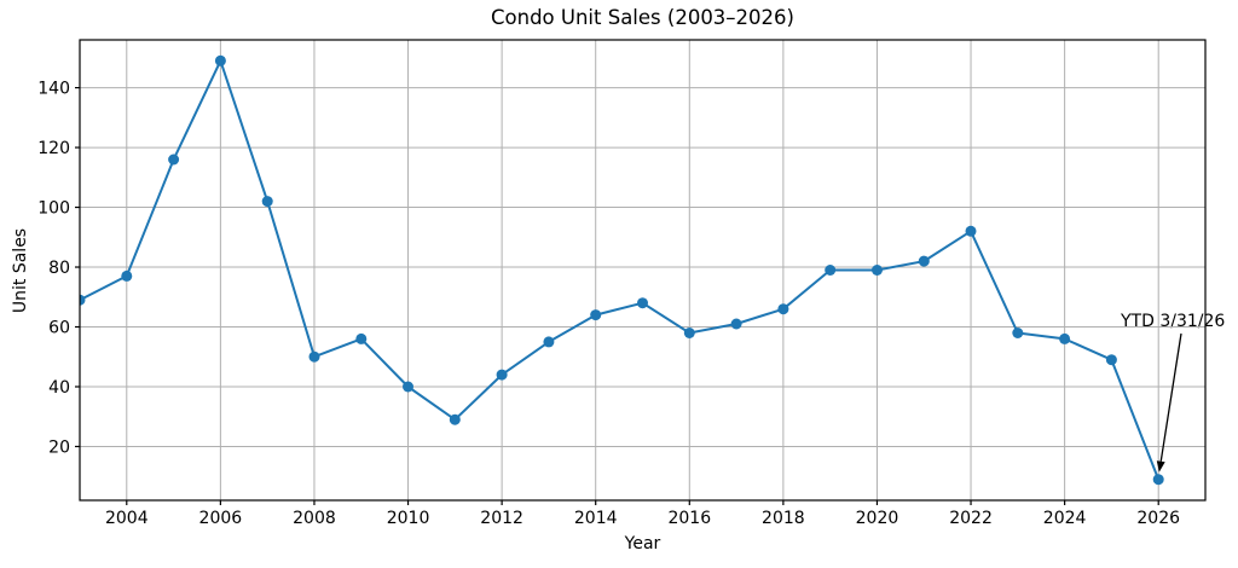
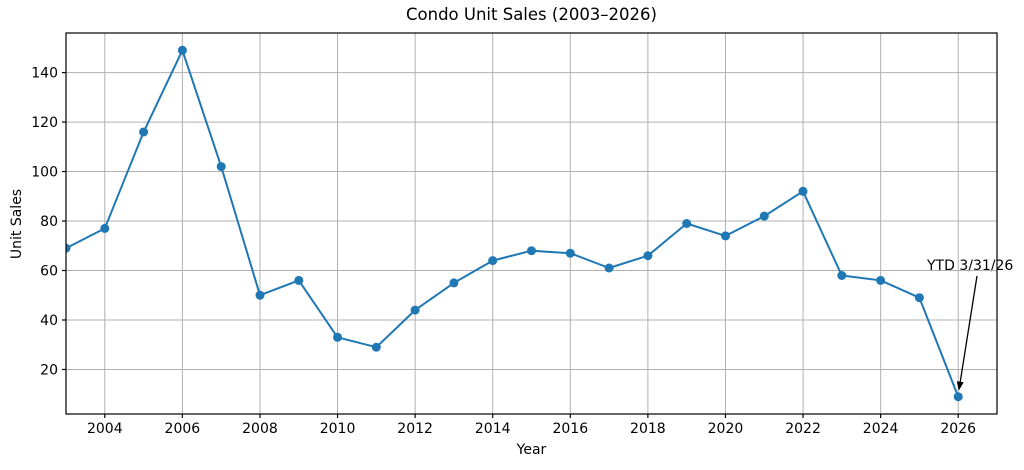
2010: 40 -> 33
2016: 58 -> 67
2020: 79 -> 74
